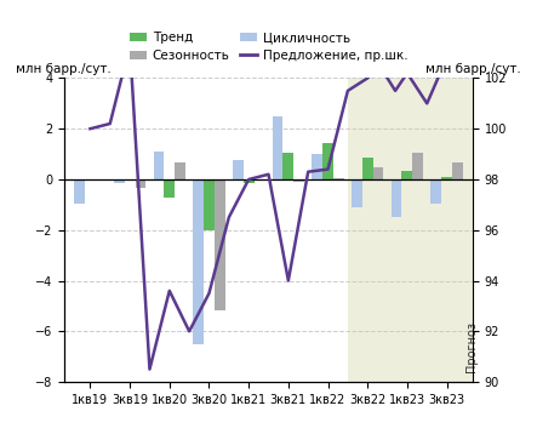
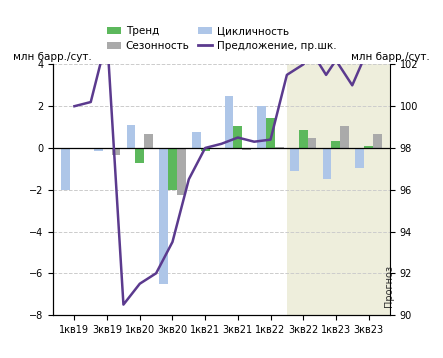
Цикличность/1кв19: -0.95 -> -2.00
Предложение, пр.шк./1кв20: 93.6 -> 91.5
Сезонность/3кв20: -5.15 -> -2.25
Предложение, пр.шк./3кв21: 94.0 -> 98.5
Цикличность/1кв22: 1.00 -> 2.00
